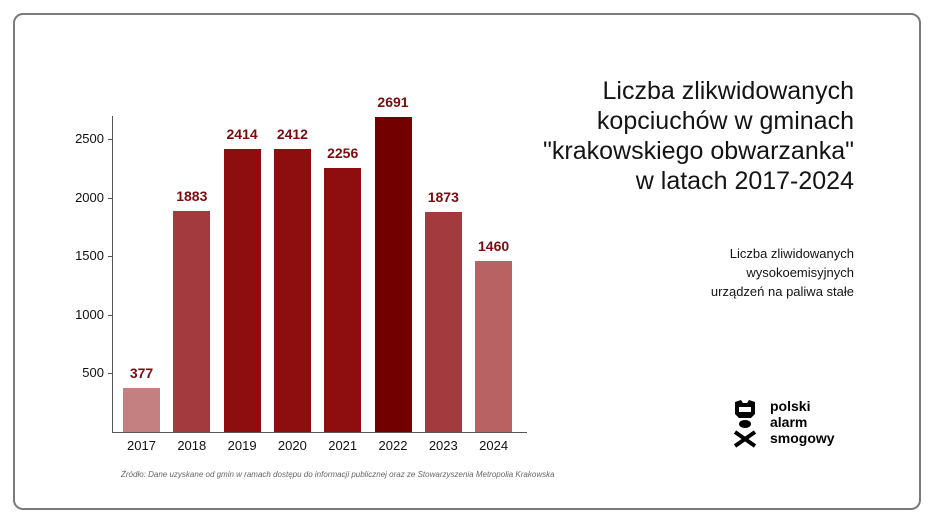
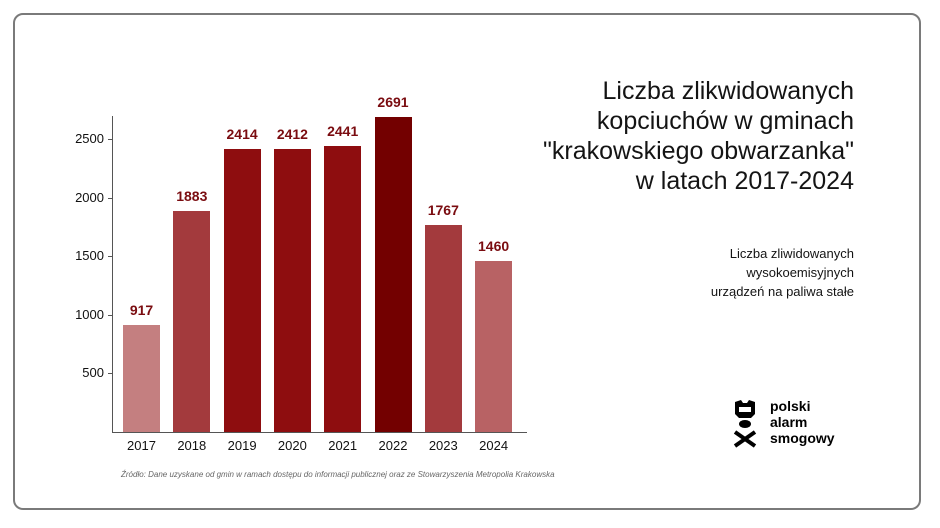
2017: 377 -> 917
2021: 2256 -> 2441
2023: 1873 -> 1767
